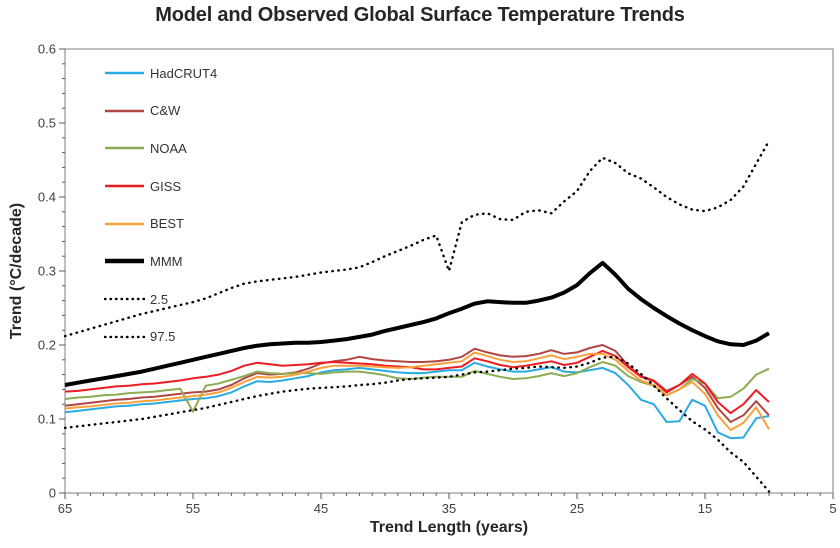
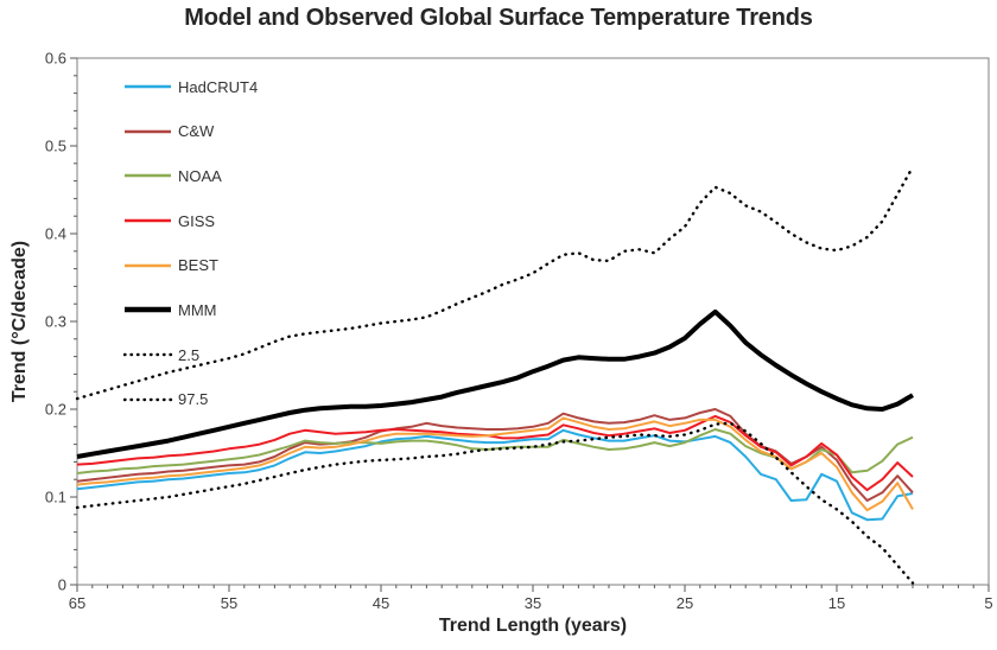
NOAA/55: 0.11 -> 0.14
97.5/35: 0.30 -> 0.35
